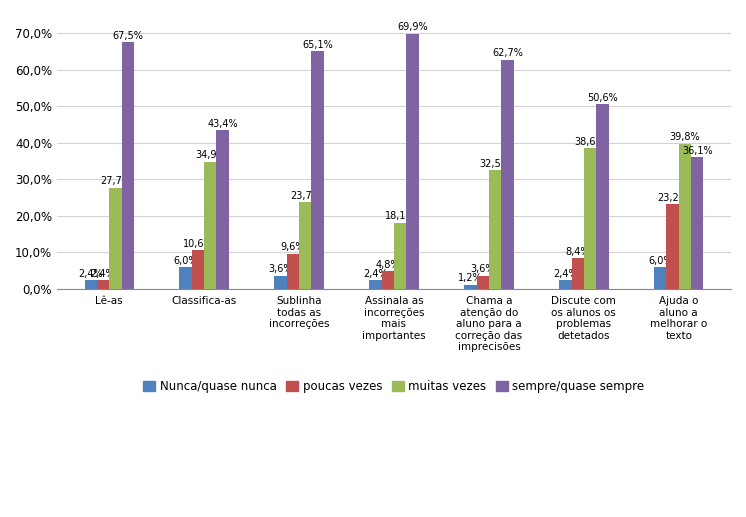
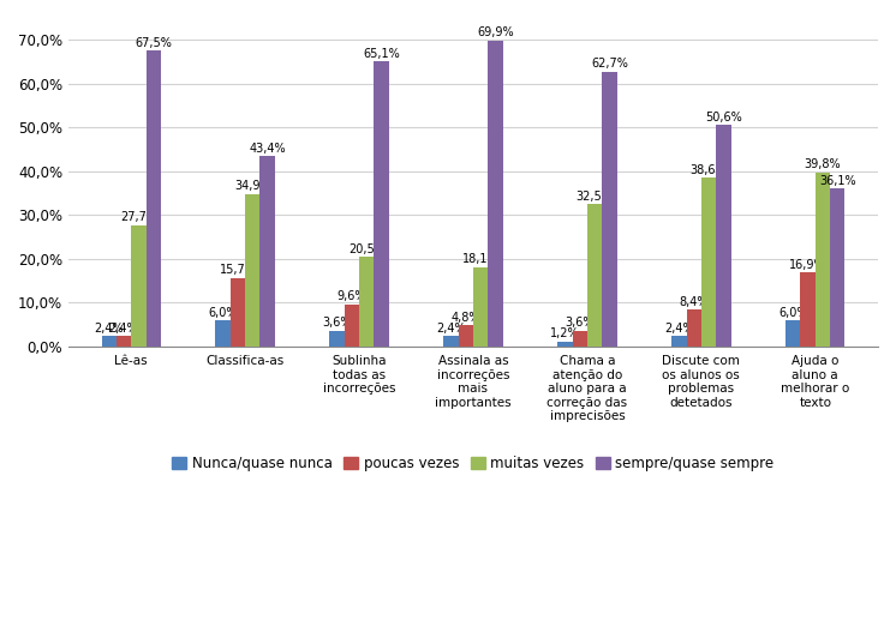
poucas vezes/Classifica-as: 10,6% -> 15,7%
muitas vezes/Sublinha todas as incorreções: 23,7% -> 20,5%
poucas vezes/Ajuda o aluno a melhorar o texto: 23,2% -> 16,9%
